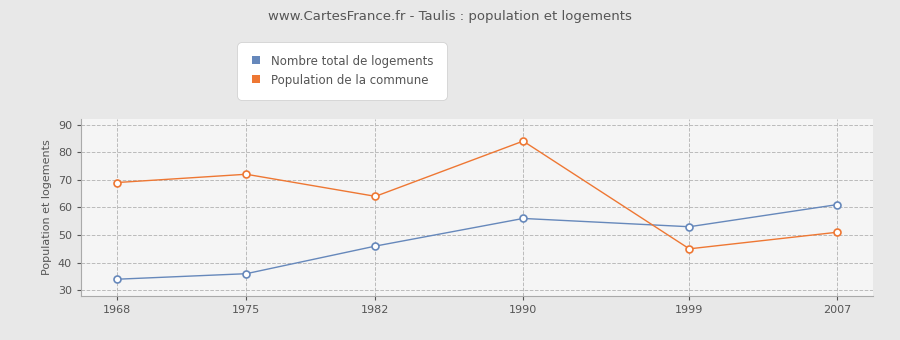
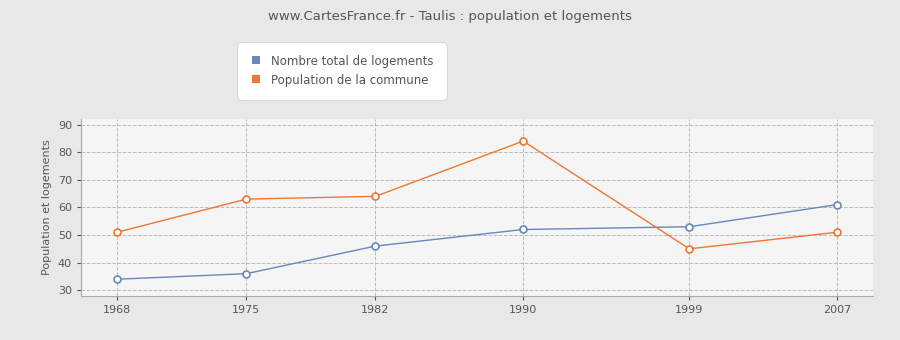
Population de la commune/1968: 69 -> 51
Population de la commune/1975: 72 -> 63
Nombre total de logements/1990: 56 -> 52
